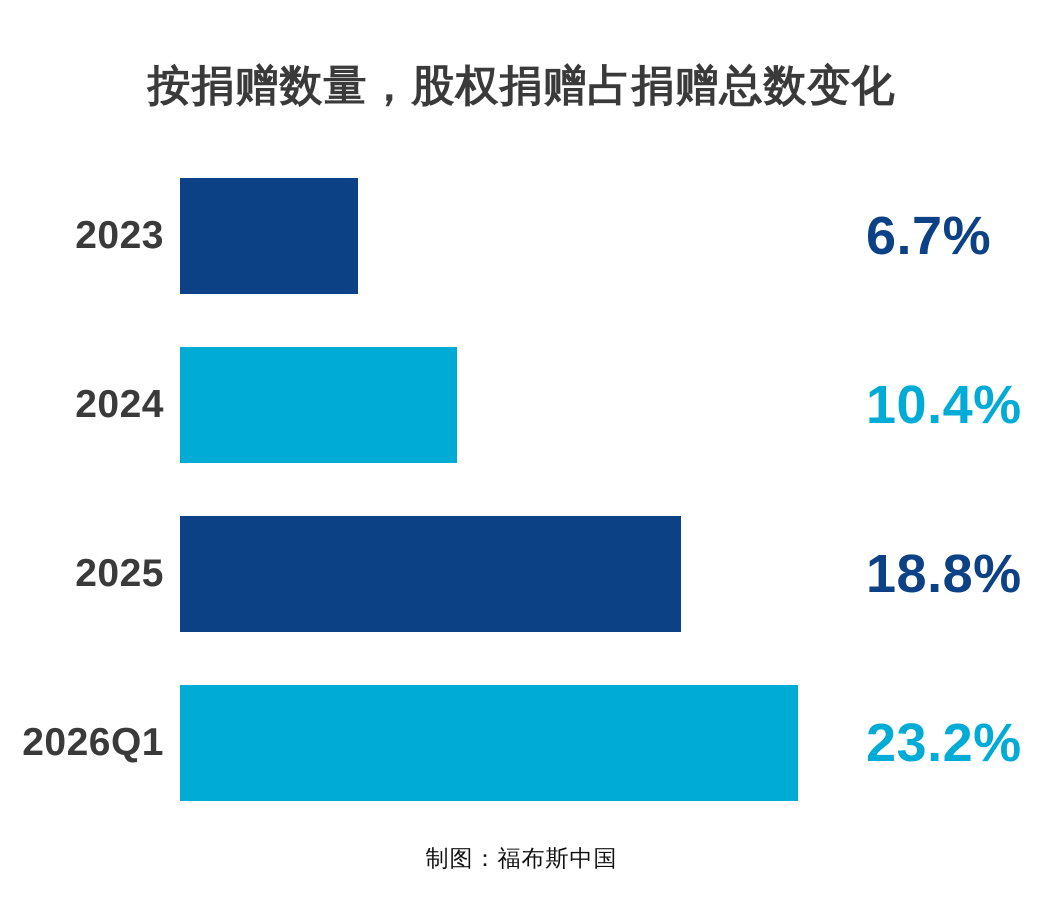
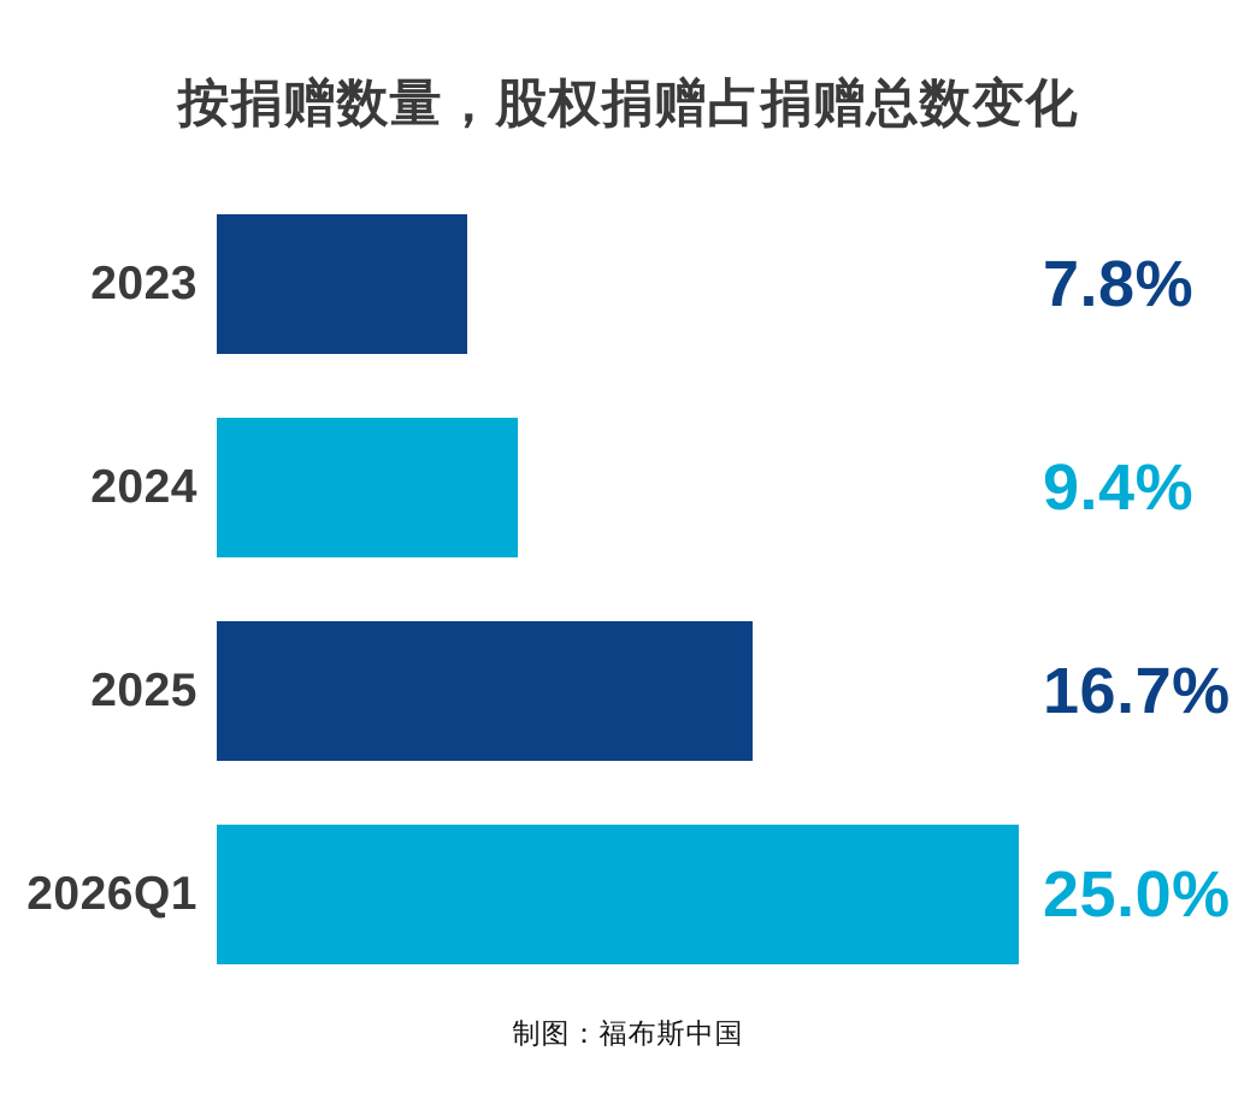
2023: 6.7% -> 7.8%
2024: 10.4% -> 9.4%
2025: 18.8% -> 16.7%
2026Q1: 23.2% -> 25.0%
